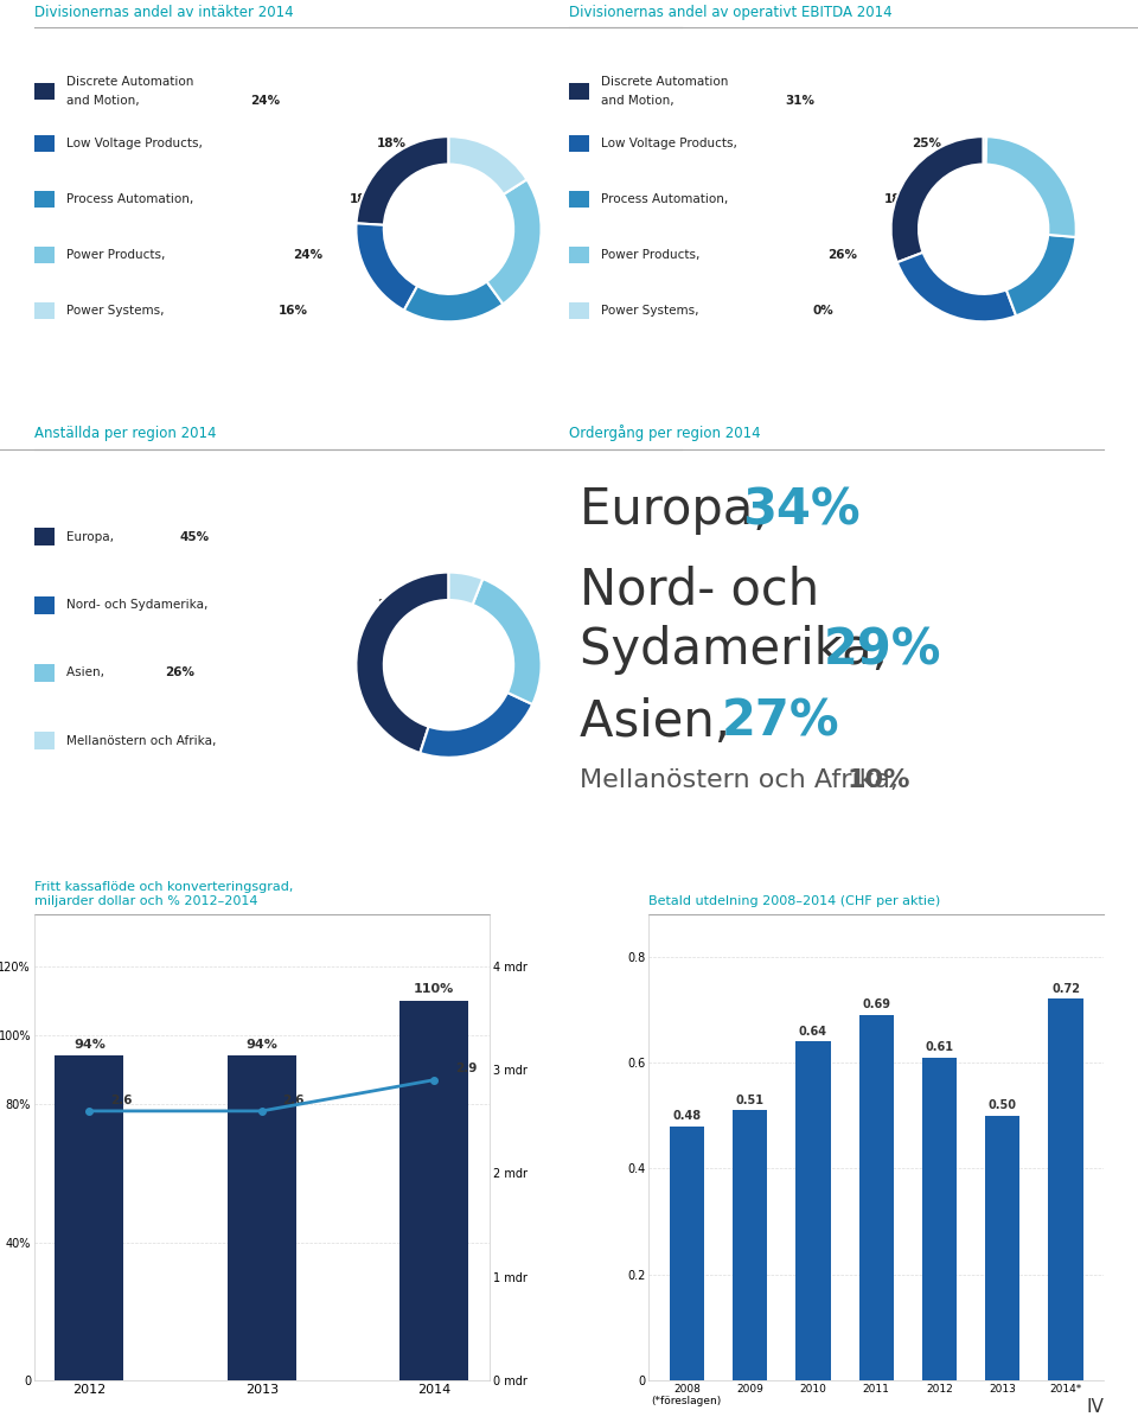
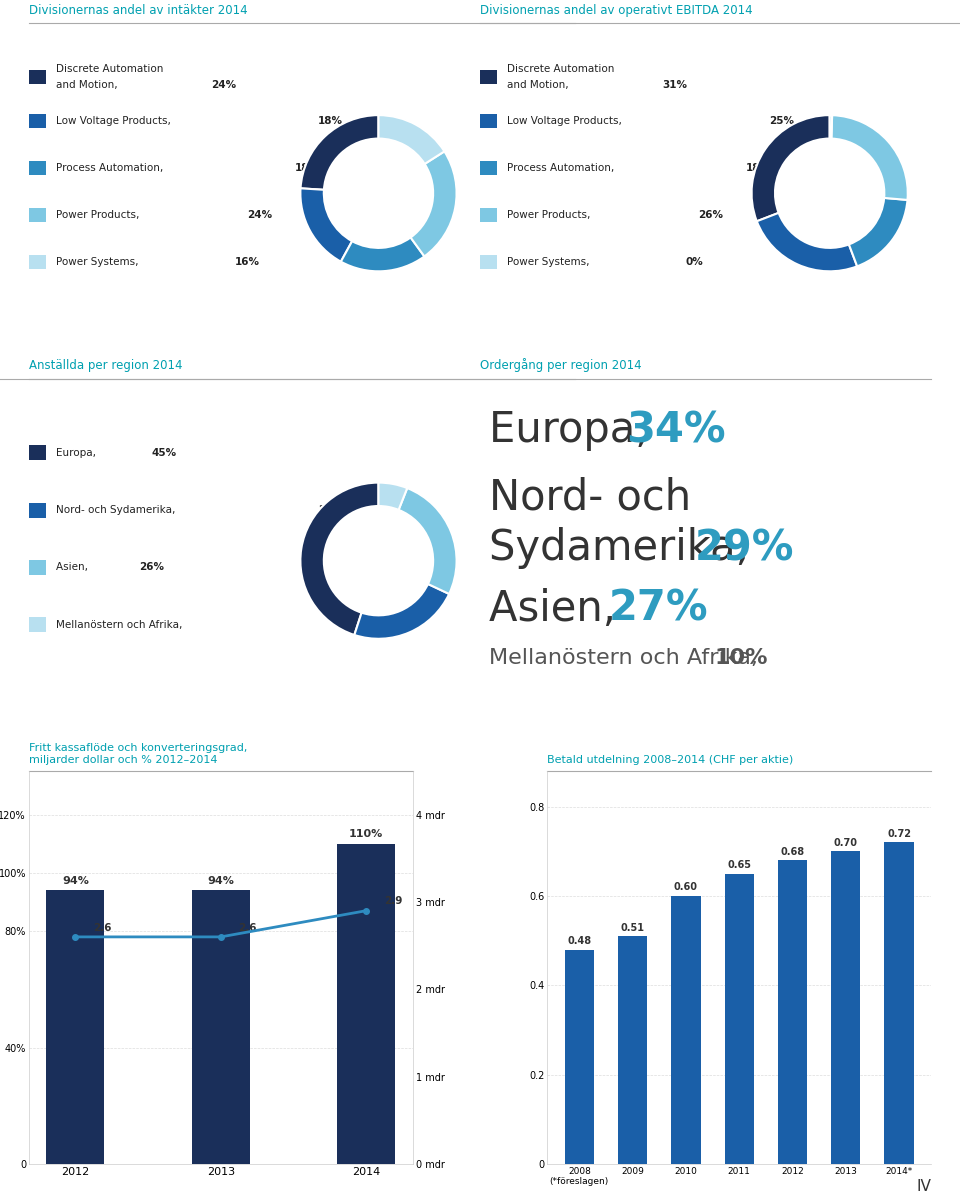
Betald utdelning 2008–2014 (CHF per aktie)/2010: 0.64 -> 0.60
Betald utdelning 2008–2014 (CHF per aktie)/2011: 0.69 -> 0.65
Betald utdelning 2008–2014 (CHF per aktie)/2012: 0.61 -> 0.68
Betald utdelning 2008–2014 (CHF per aktie)/2013: 0.50 -> 0.70
